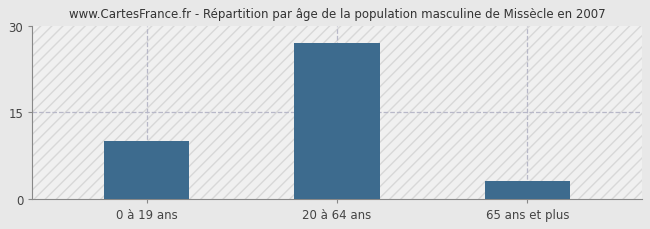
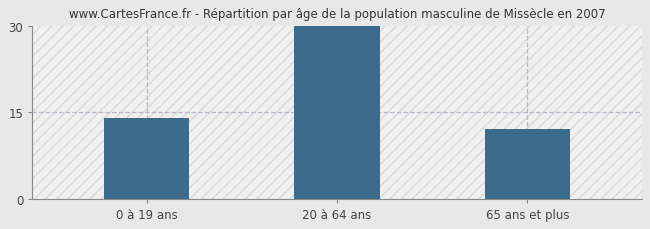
0 à 19 ans: 10 -> 14
20 à 64 ans: 27 -> 30
65 ans et plus: 3 -> 12
